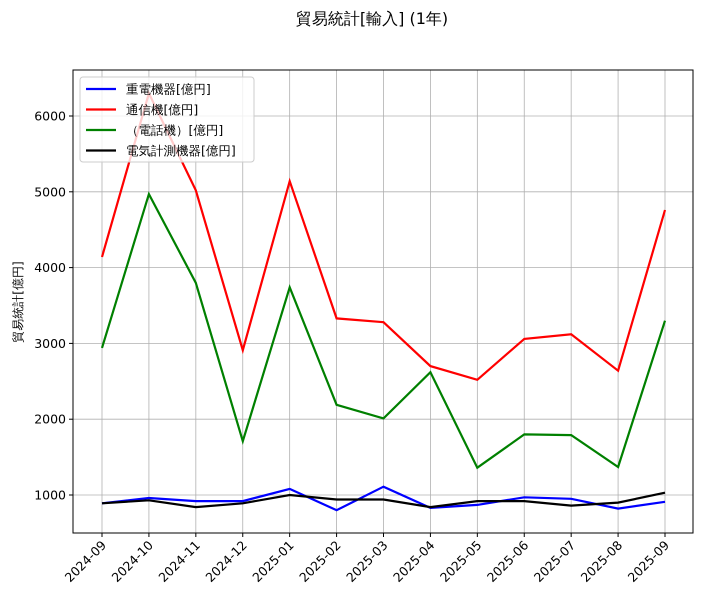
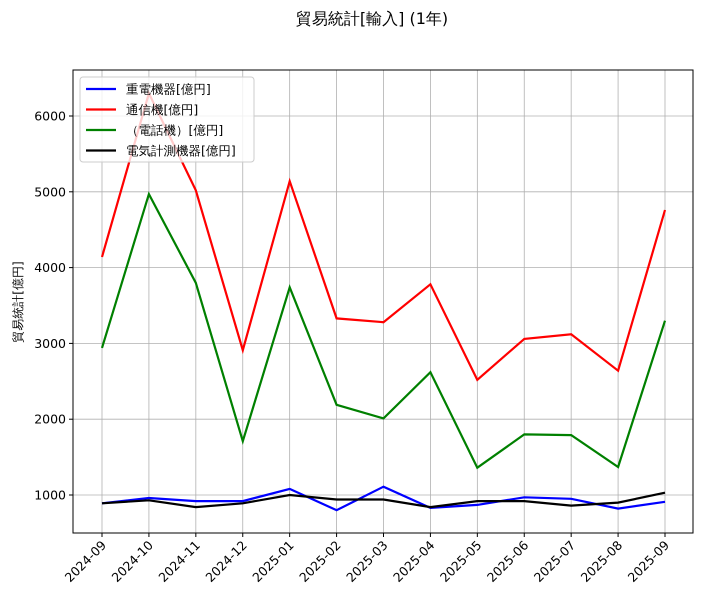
通信機[億円]/2025-04: 2700 -> 3800
